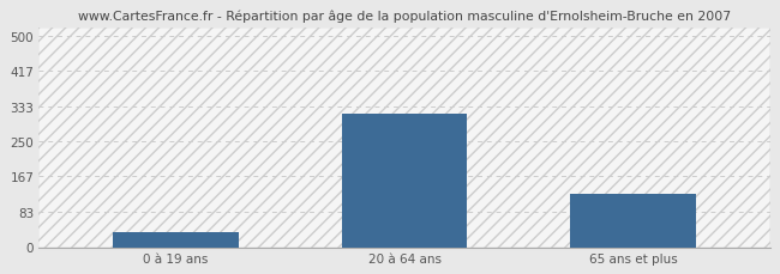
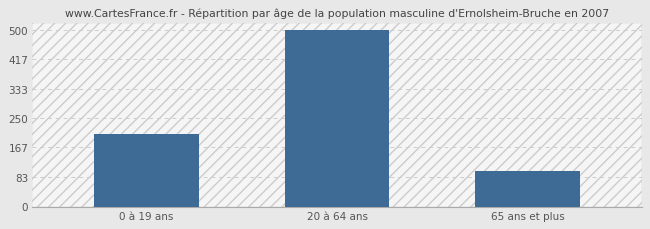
0 à 19 ans: 35 -> 205
20 à 64 ans: 315 -> 500
65 ans et plus: 125 -> 100
